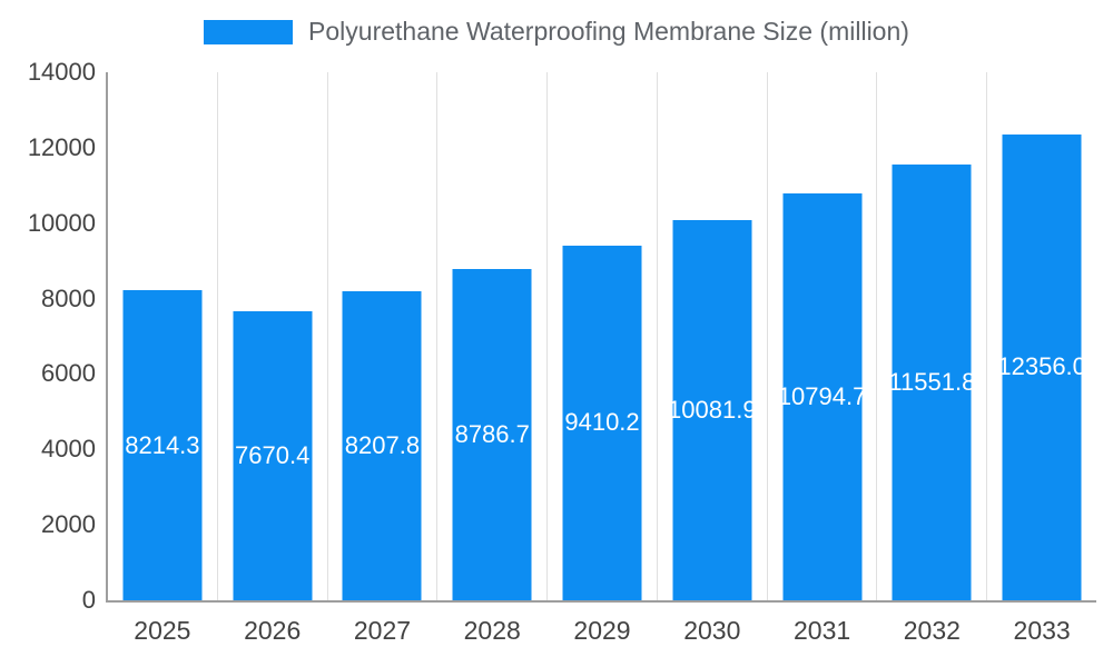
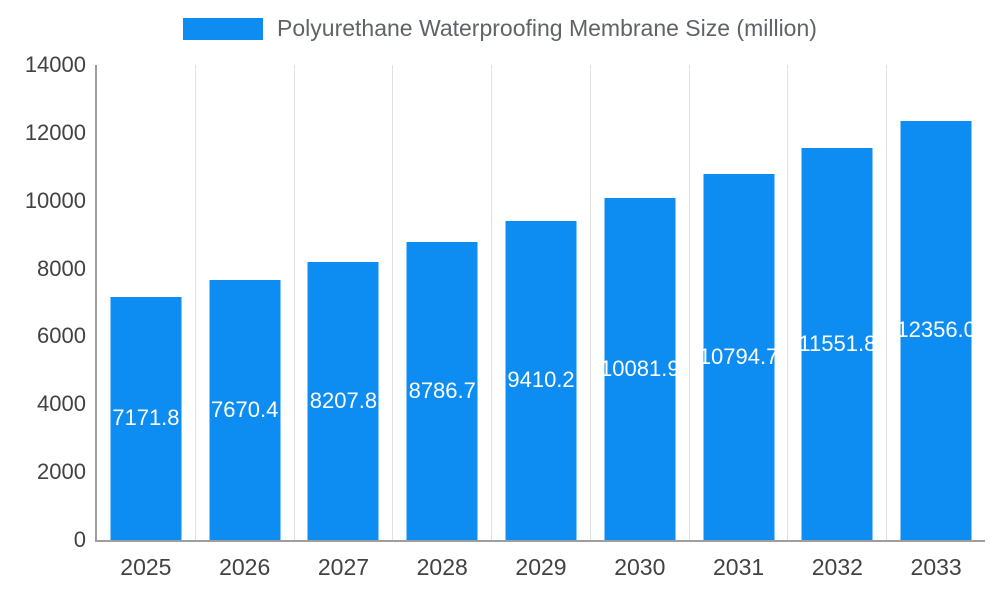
2025: 8214.3 -> 7171.8
